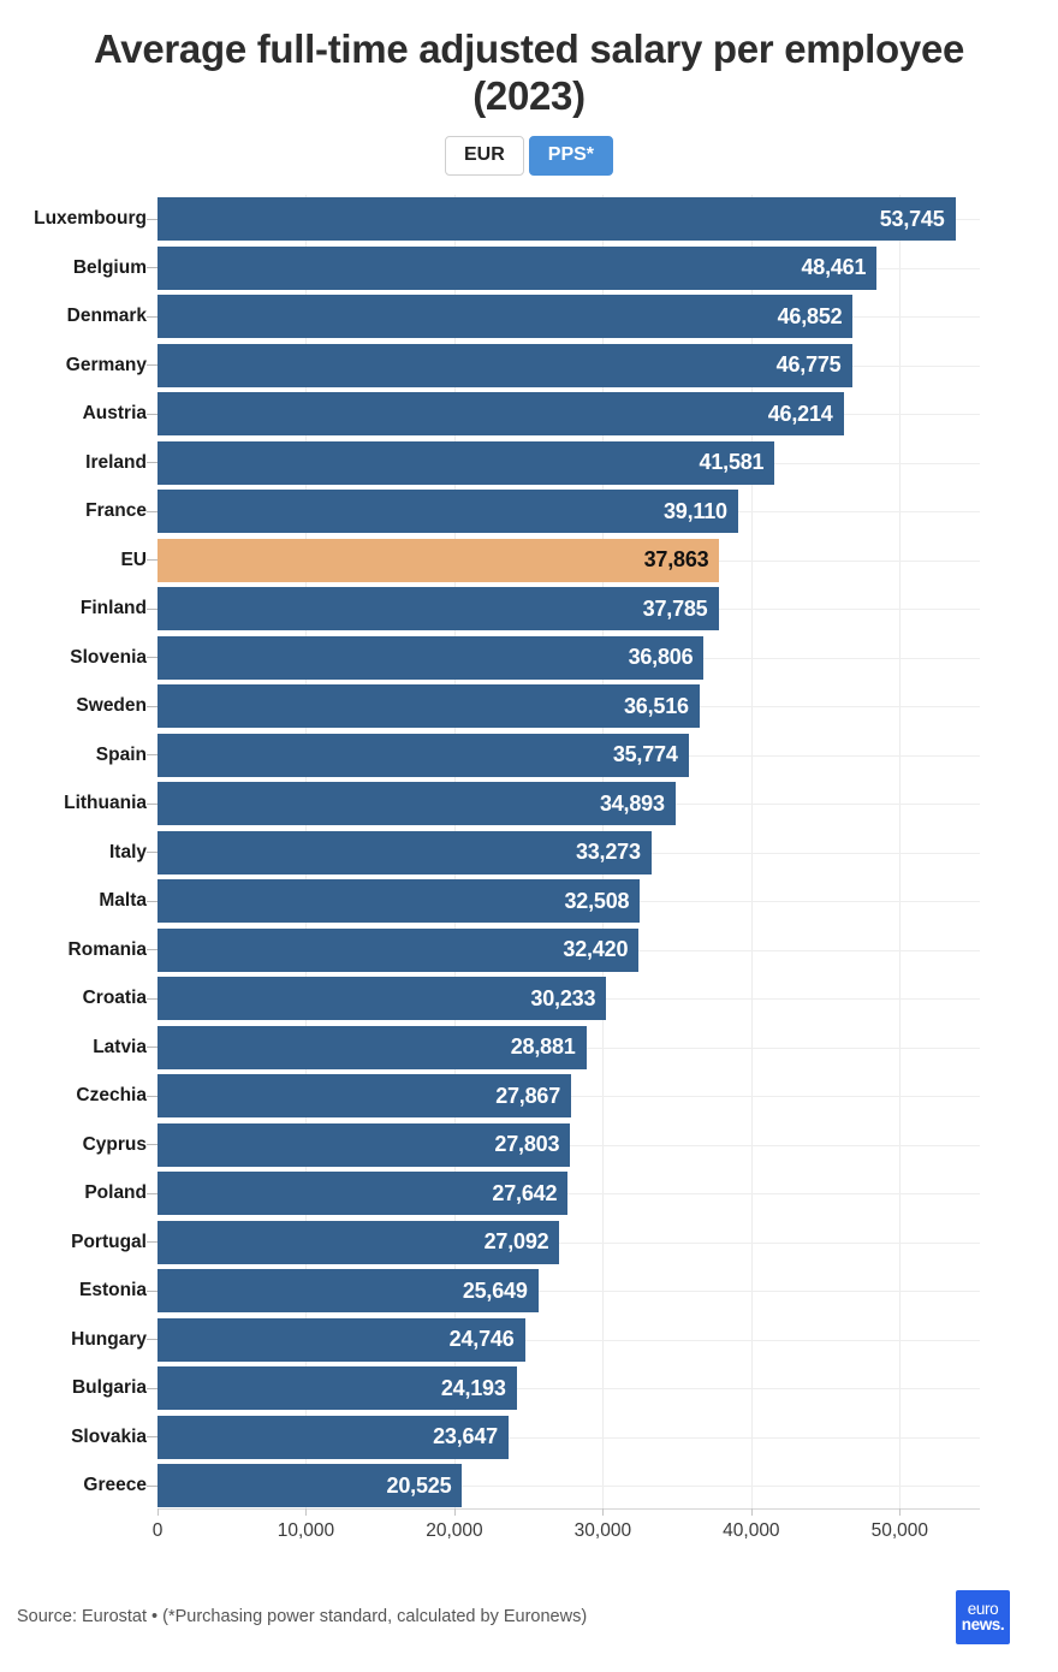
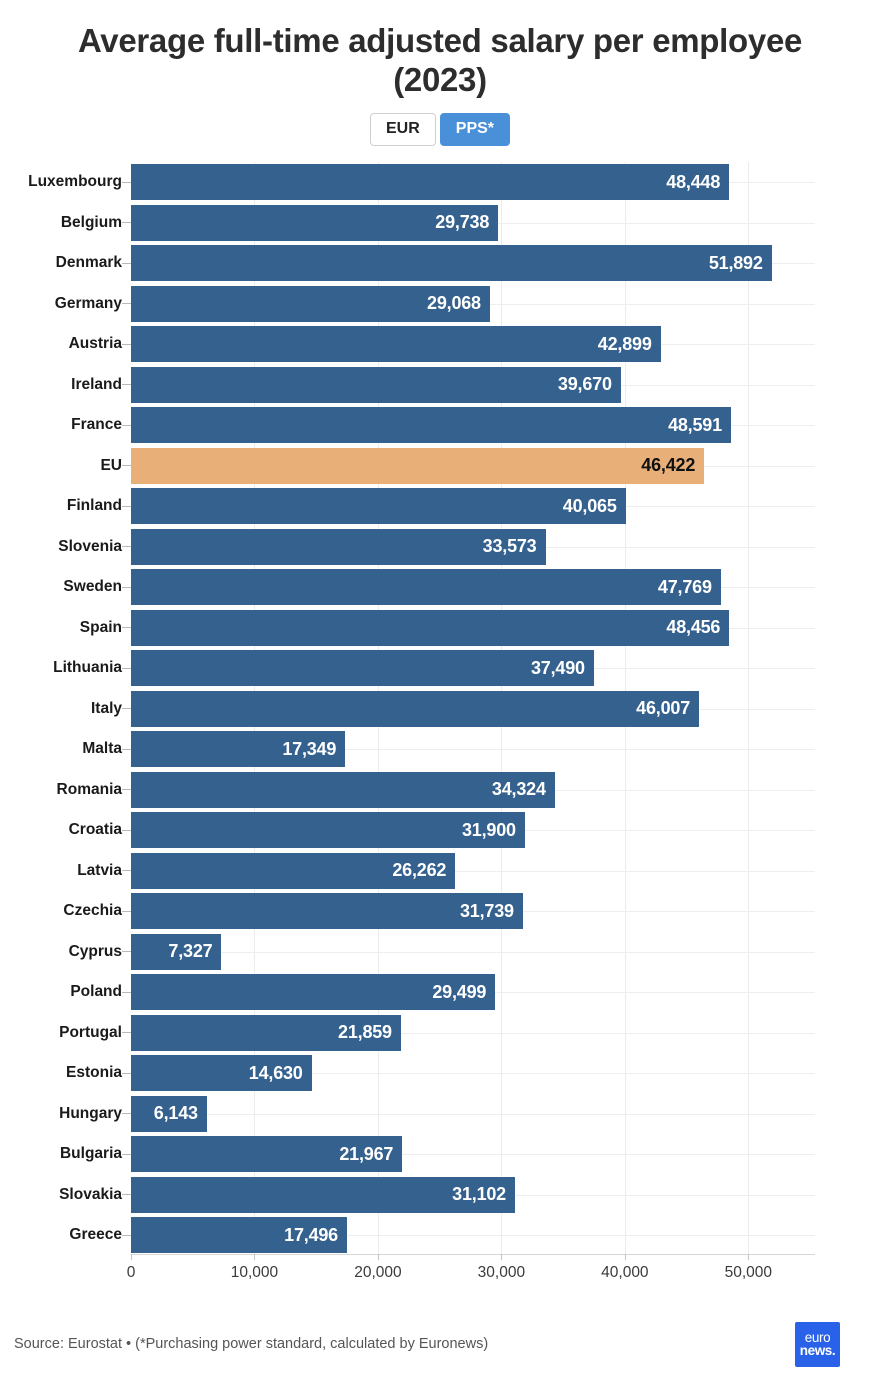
Luxembourg: 53,745 -> 48,448
Belgium: 48,461 -> 29,738
Denmark: 46,852 -> 51,892
Germany: 46,775 -> 29,068
Austria: 46,214 -> 42,899
Ireland: 41,581 -> 39,670
France: 39,110 -> 48,591
EU: 37,863 -> 46,422
Finland: 37,785 -> 40,065
Slovenia: 36,806 -> 33,573
Sweden: 36,516 -> 47,769
Spain: 35,774 -> 48,456
Lithuania: 34,893 -> 37,490
Italy: 33,273 -> 46,007
Malta: 32,508 -> 17,349
Romania: 32,420 -> 34,324
Croatia: 30,233 -> 31,900
Latvia: 28,881 -> 26,262
Czechia: 27,867 -> 31,739
Cyprus: 27,803 -> 7,327
Poland: 27,642 -> 29,499
Portugal: 27,092 -> 21,859
Estonia: 25,649 -> 14,630
Hungary: 24,746 -> 6,143
Bulgaria: 24,193 -> 21,967
Slovakia: 23,647 -> 31,102
Greece: 20,525 -> 17,496
